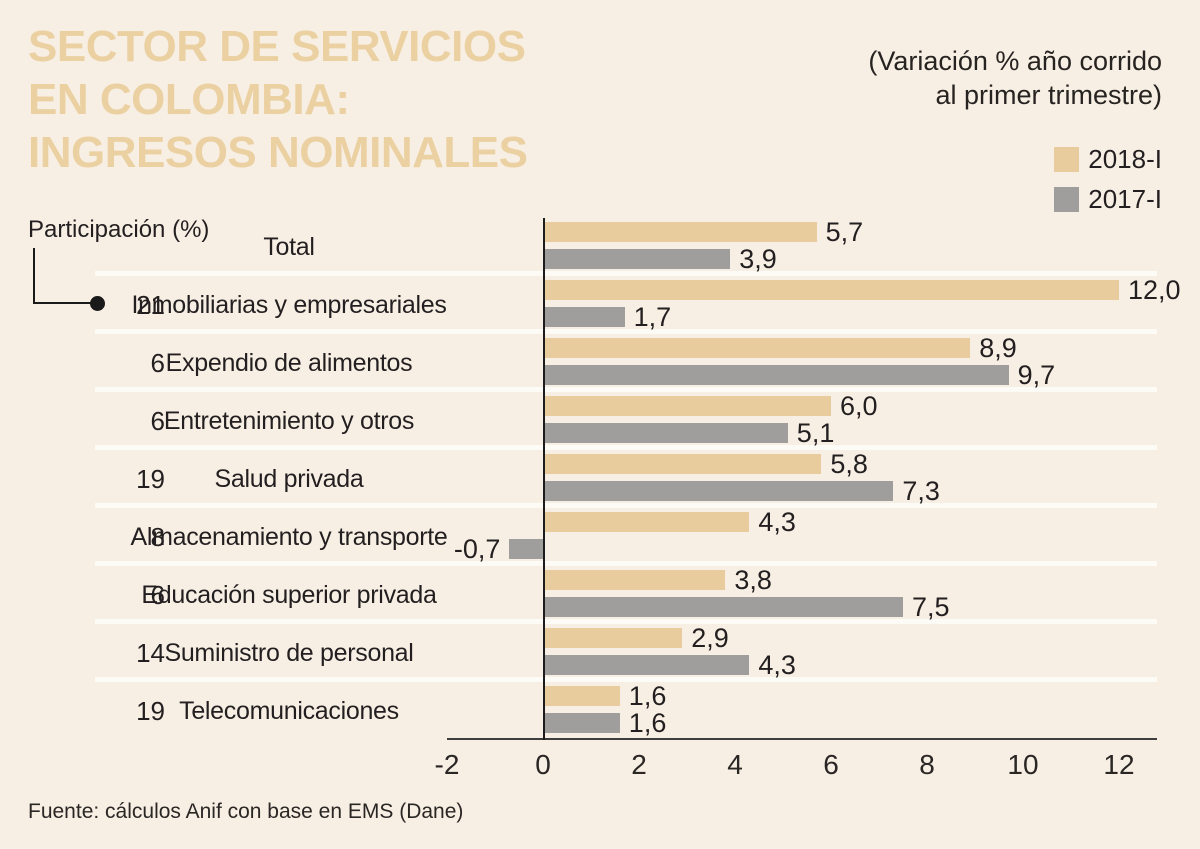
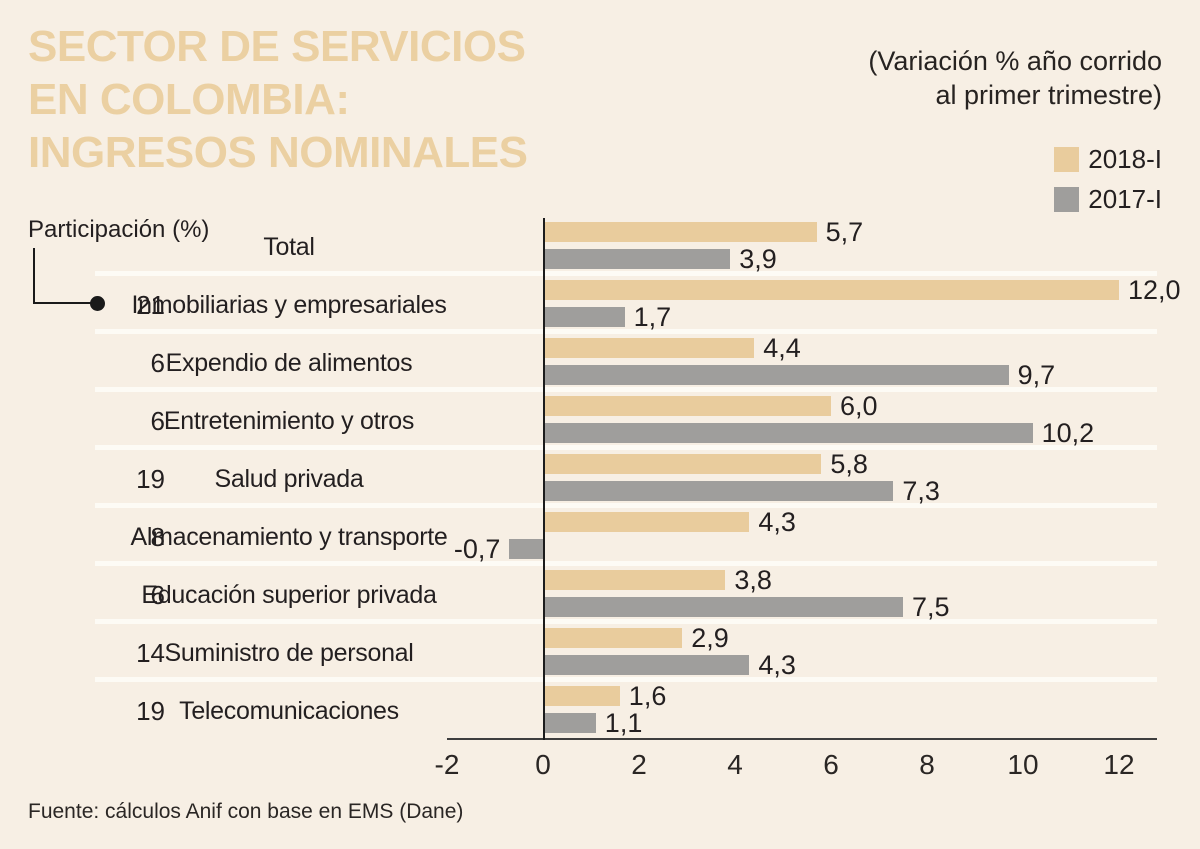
2018-I/Expendio de alimentos: 8,9 -> 4,4
2017-I/Entretenimiento y otros: 5,1 -> 10,2
2017-I/Telecomunicaciones: 1,6 -> 1,1
